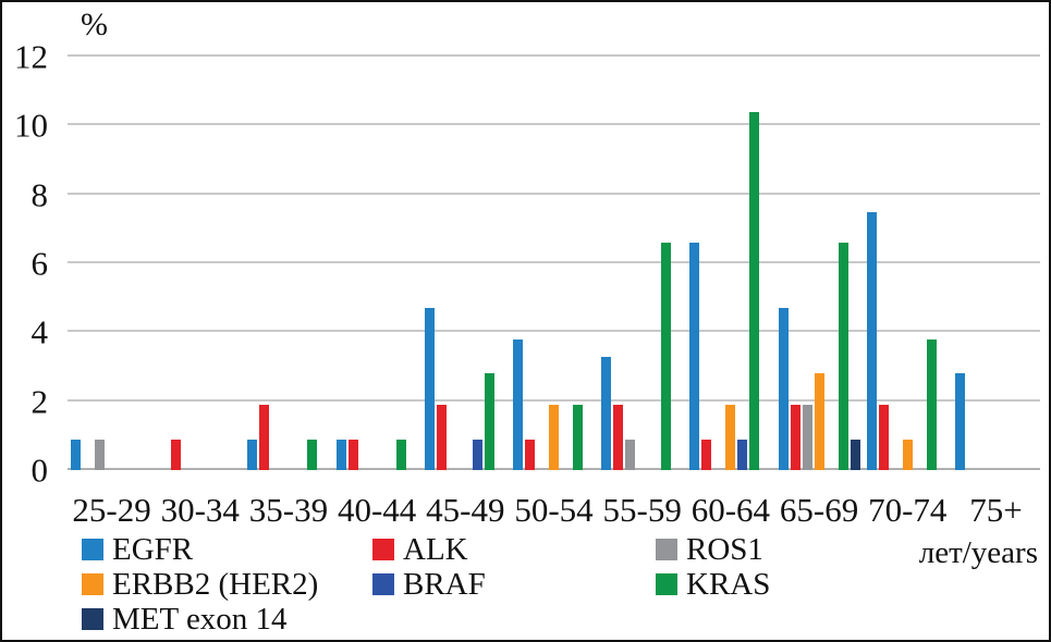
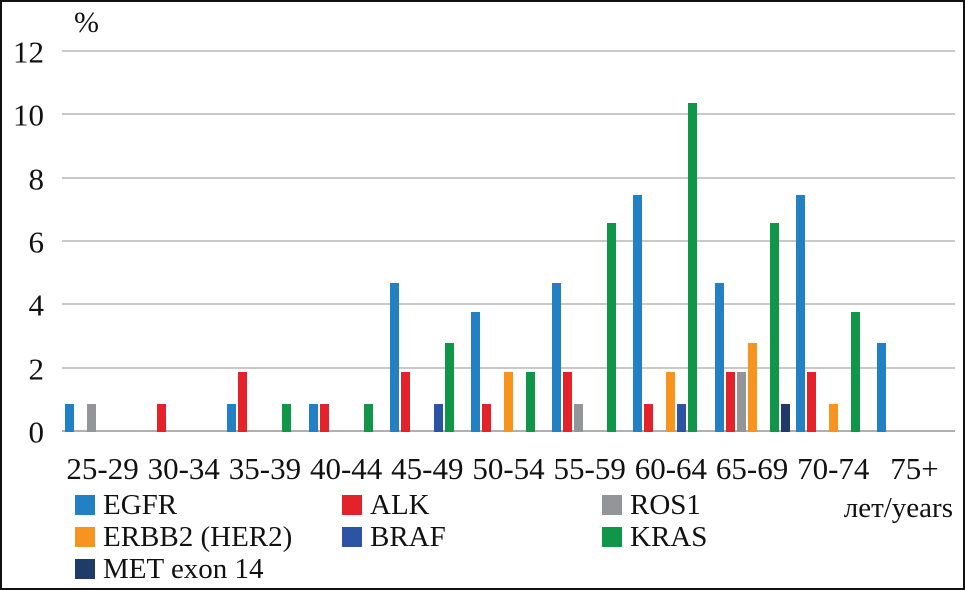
EGFR/55-59: 3.3 -> 4.7
EGFR/60-64: 6.6 -> 7.5
